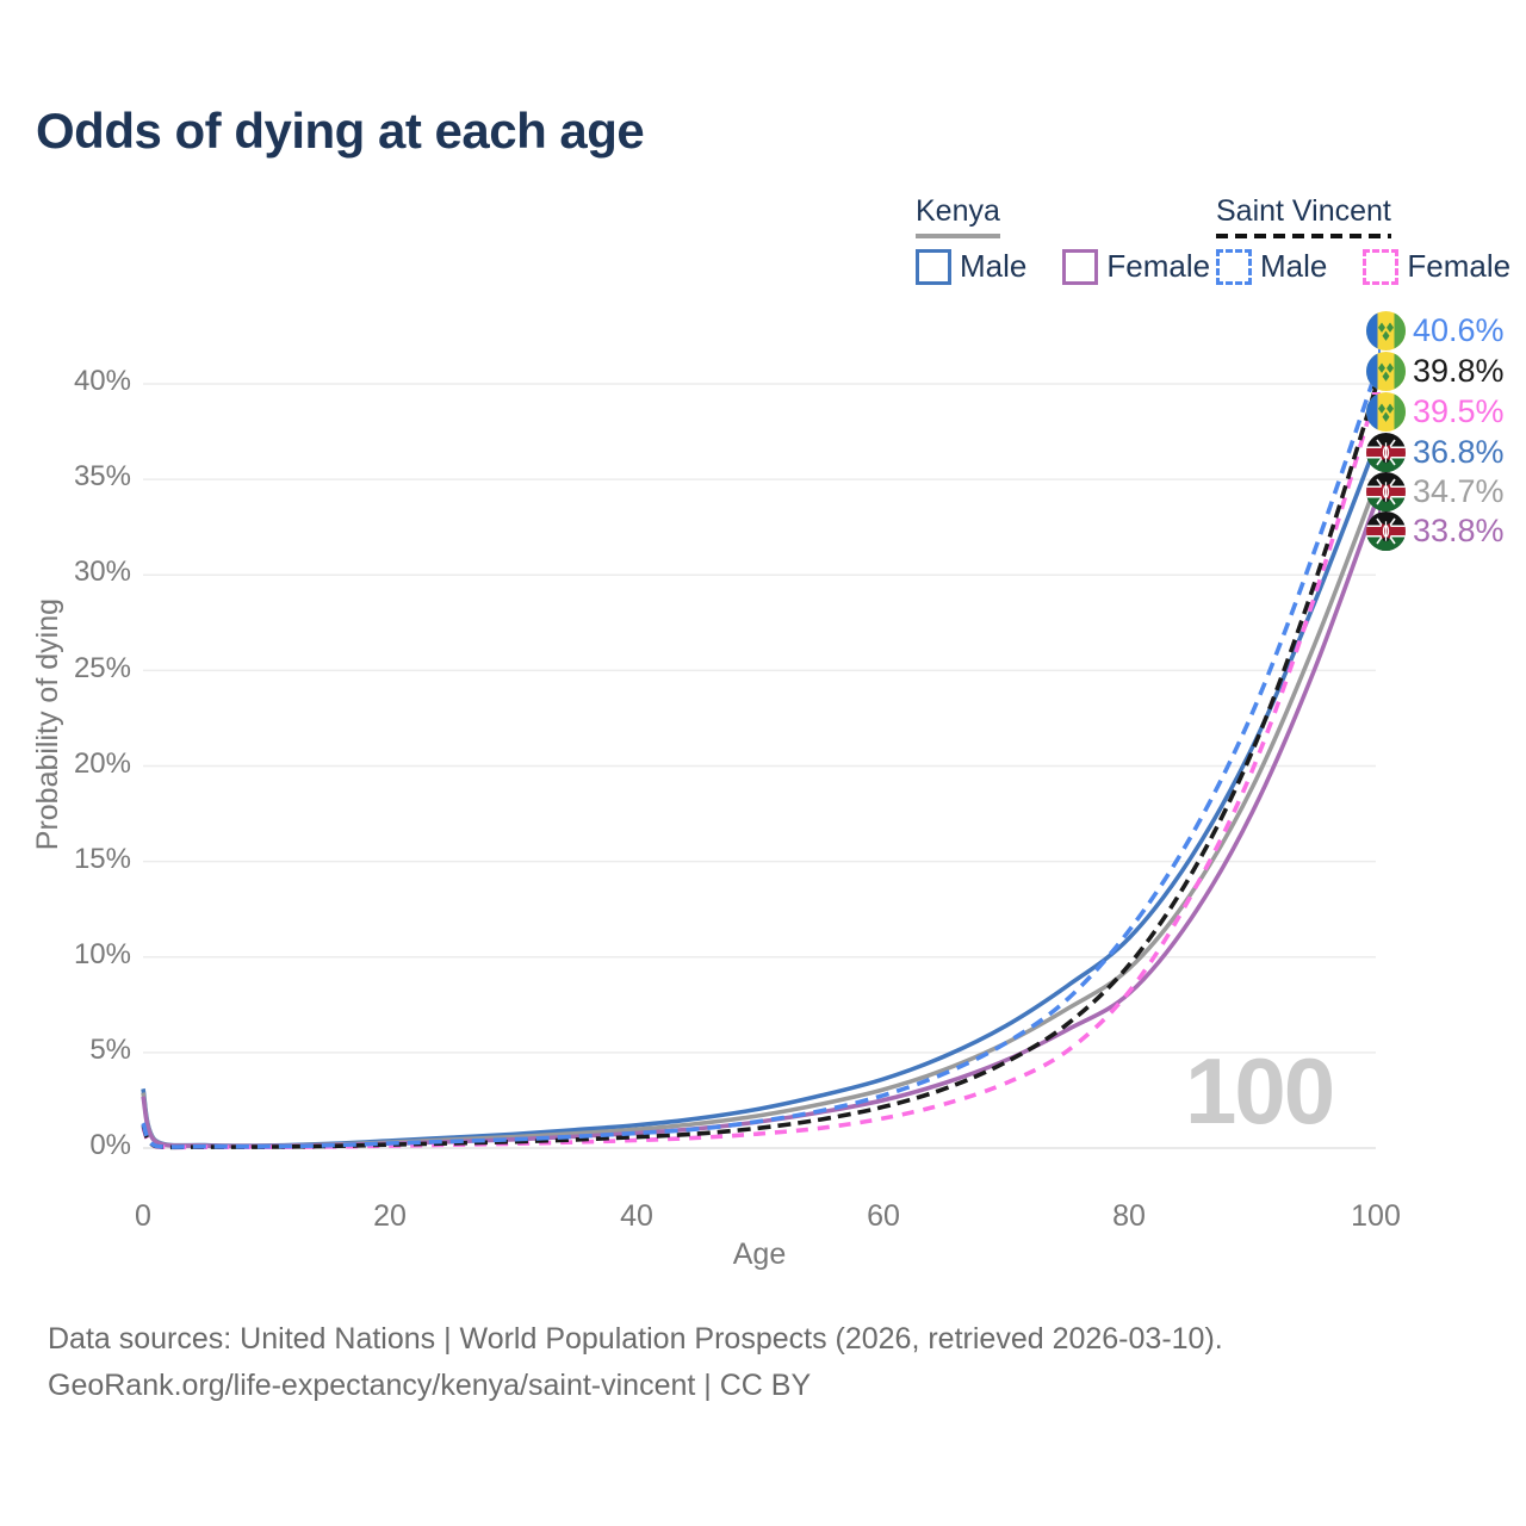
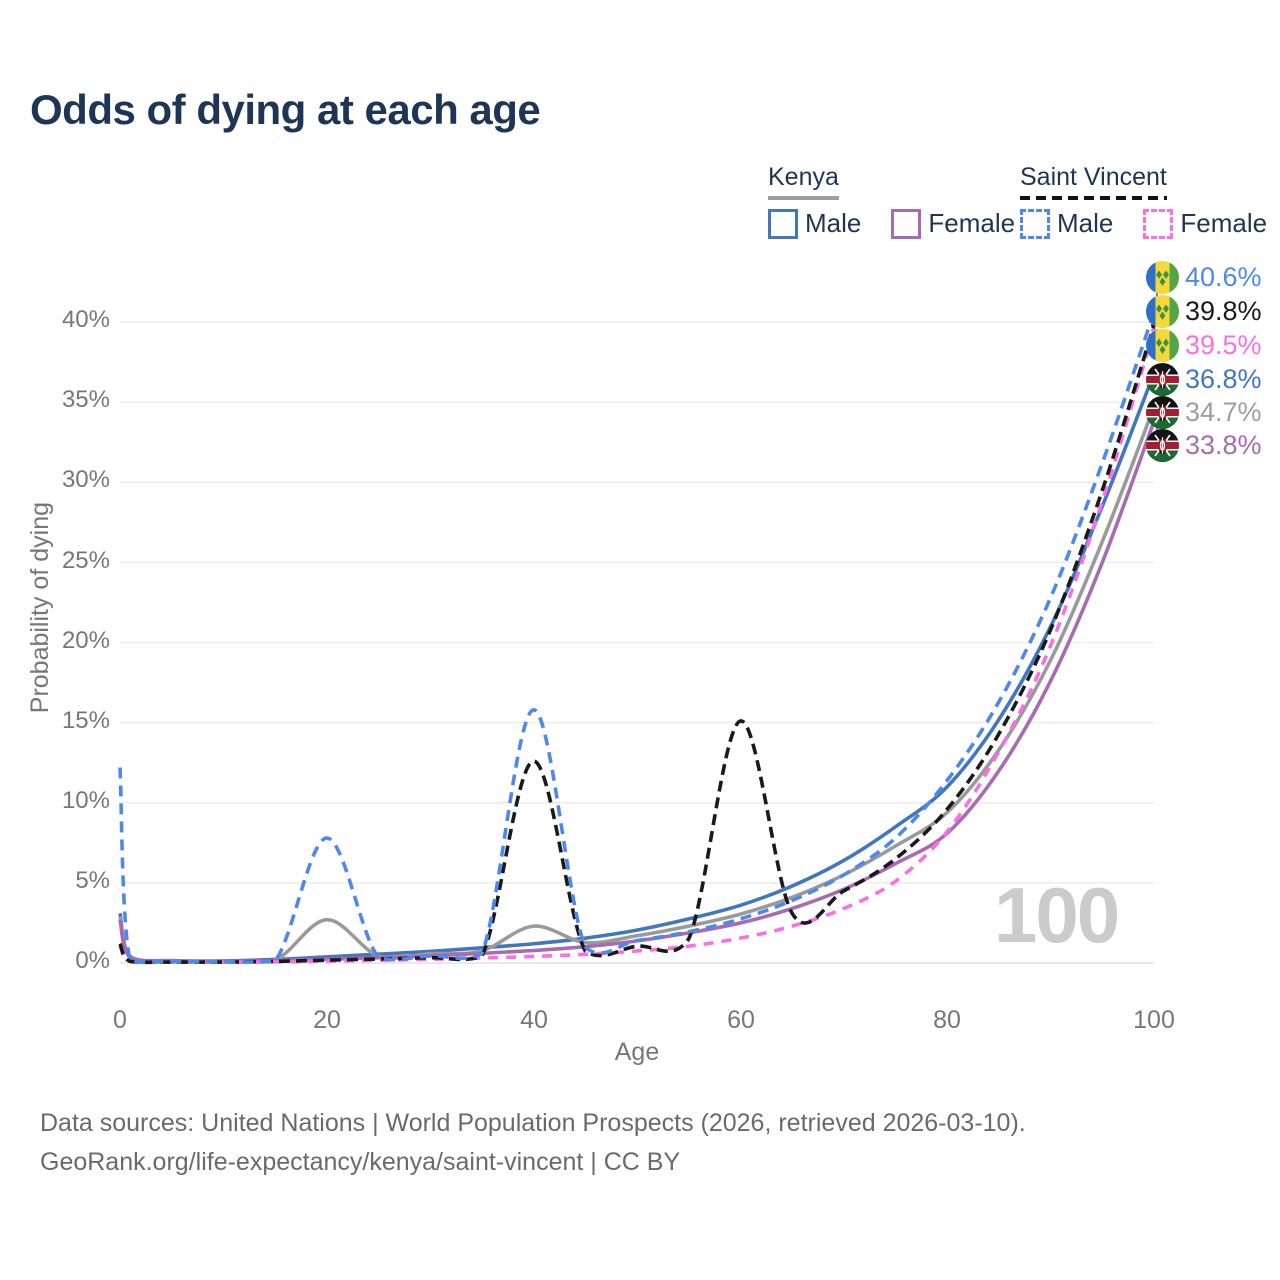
Saint Vincent Male/0: 1.3% -> 12.2%
Saint Vincent Male/20: 0.2% -> 7.8%
Kenya/20: 0.3% -> 2.7%
Saint Vincent Male/40: 0.8% -> 15.8%
Saint Vincent/40: 0.6% -> 12.6%
Kenya/40: 1.0% -> 2.3%
Saint Vincent/60: 2.1% -> 15.1%
